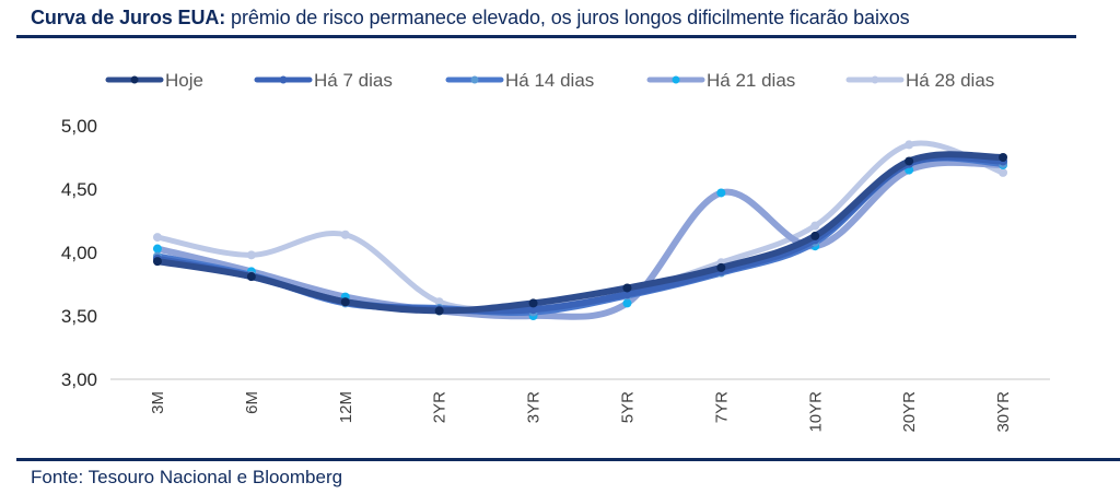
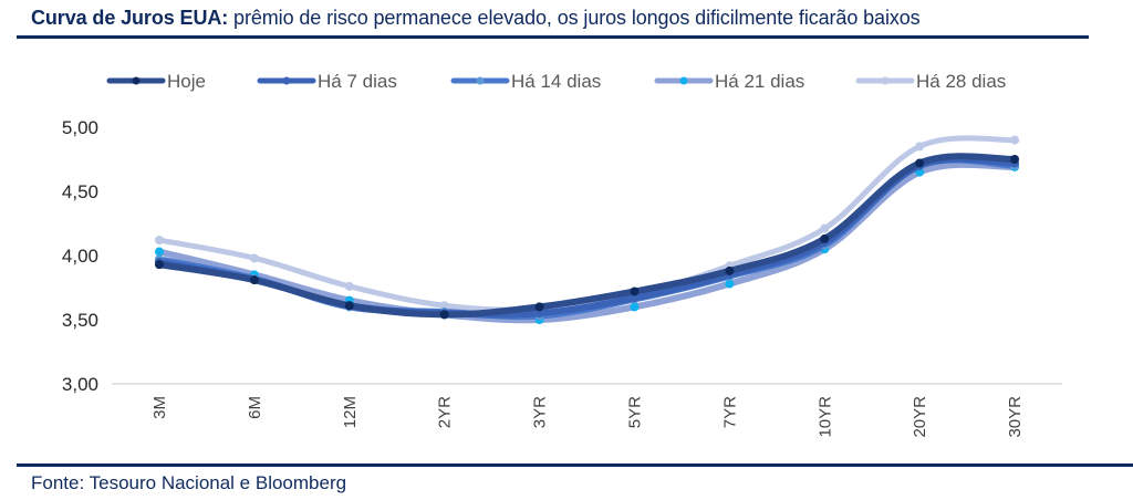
Há 28 dias/12M: 4,14 -> 3,76
Há 21 dias/7YR: 4,47 -> 3,78
Há 28 dias/30YR: 4,63 -> 4,90
